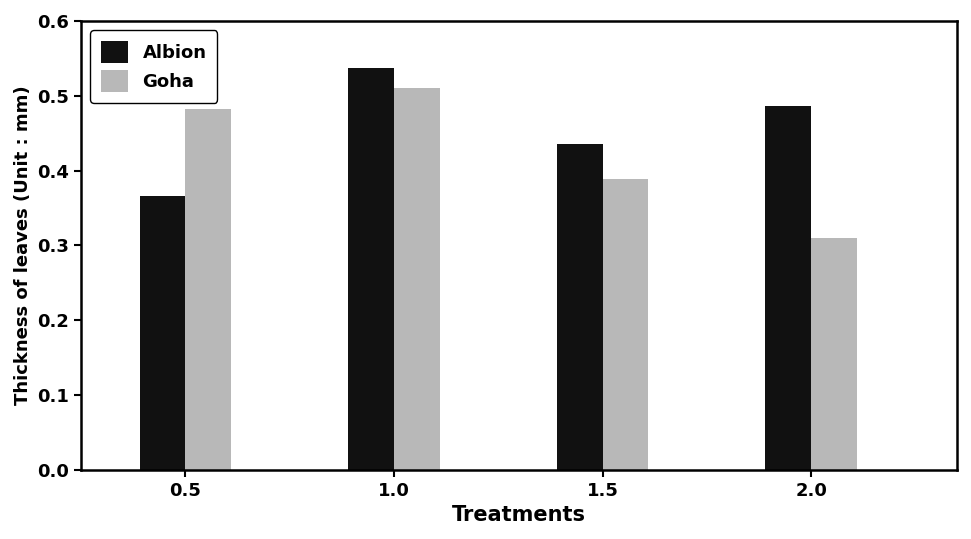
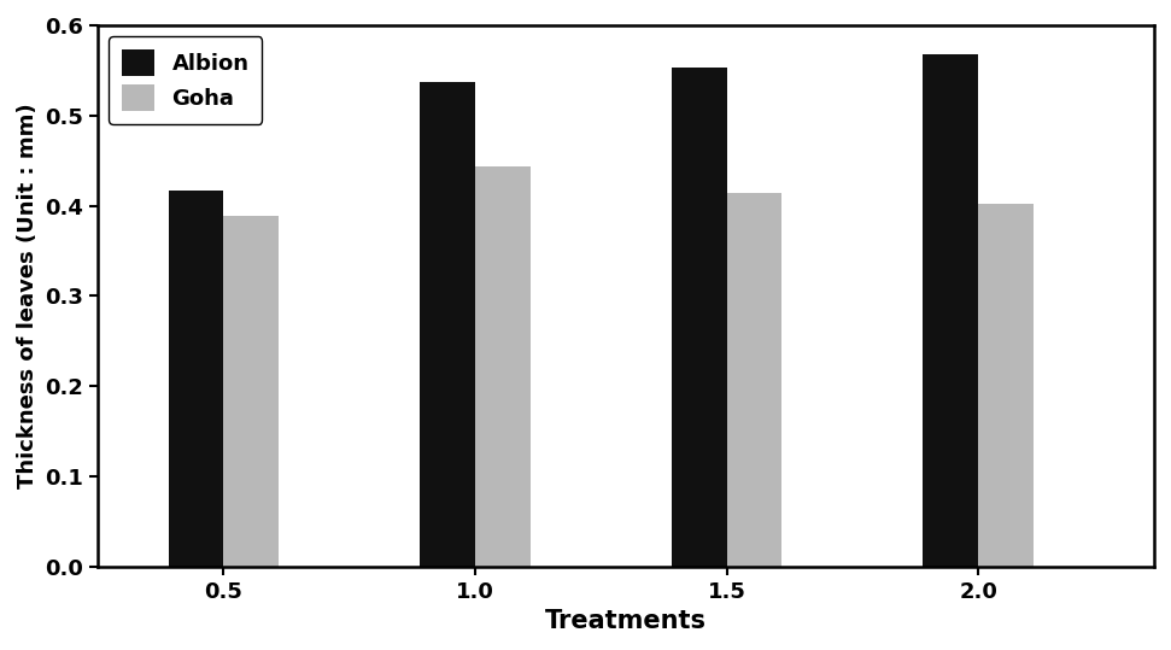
Albion/0.5: 0.366 -> 0.417
Goha/0.5: 0.482 -> 0.389
Goha/1.0: 0.510 -> 0.444
Albion/1.5: 0.436 -> 0.553
Goha/1.5: 0.388 -> 0.414
Albion/2.0: 0.486 -> 0.568
Goha/2.0: 0.310 -> 0.402
